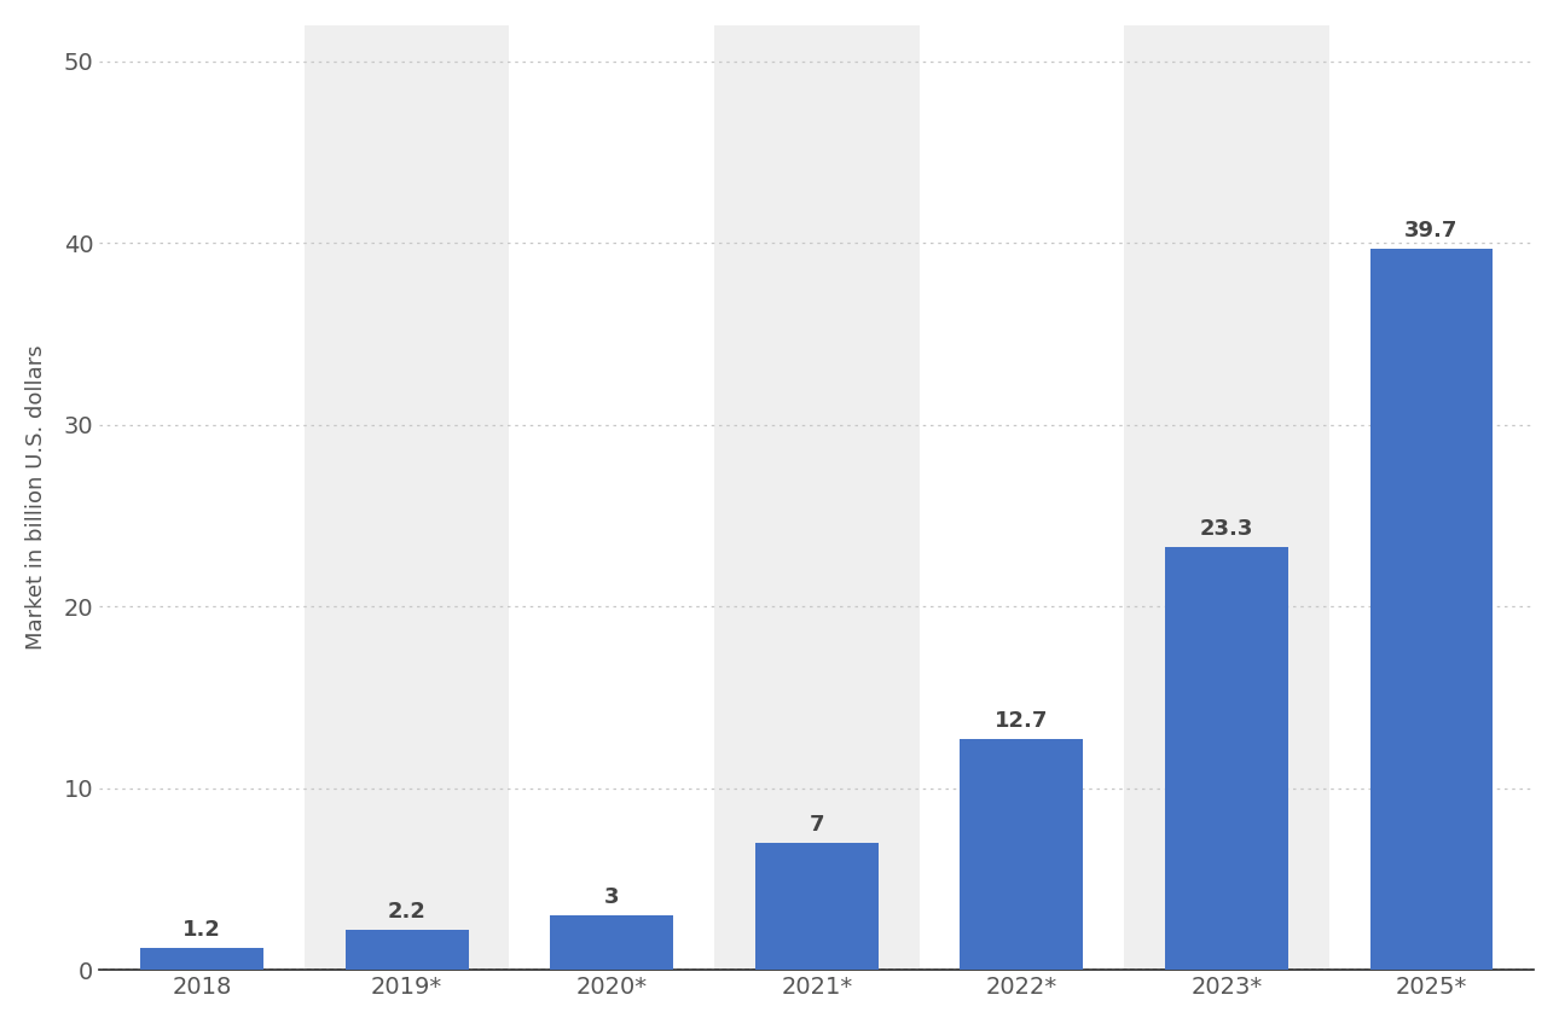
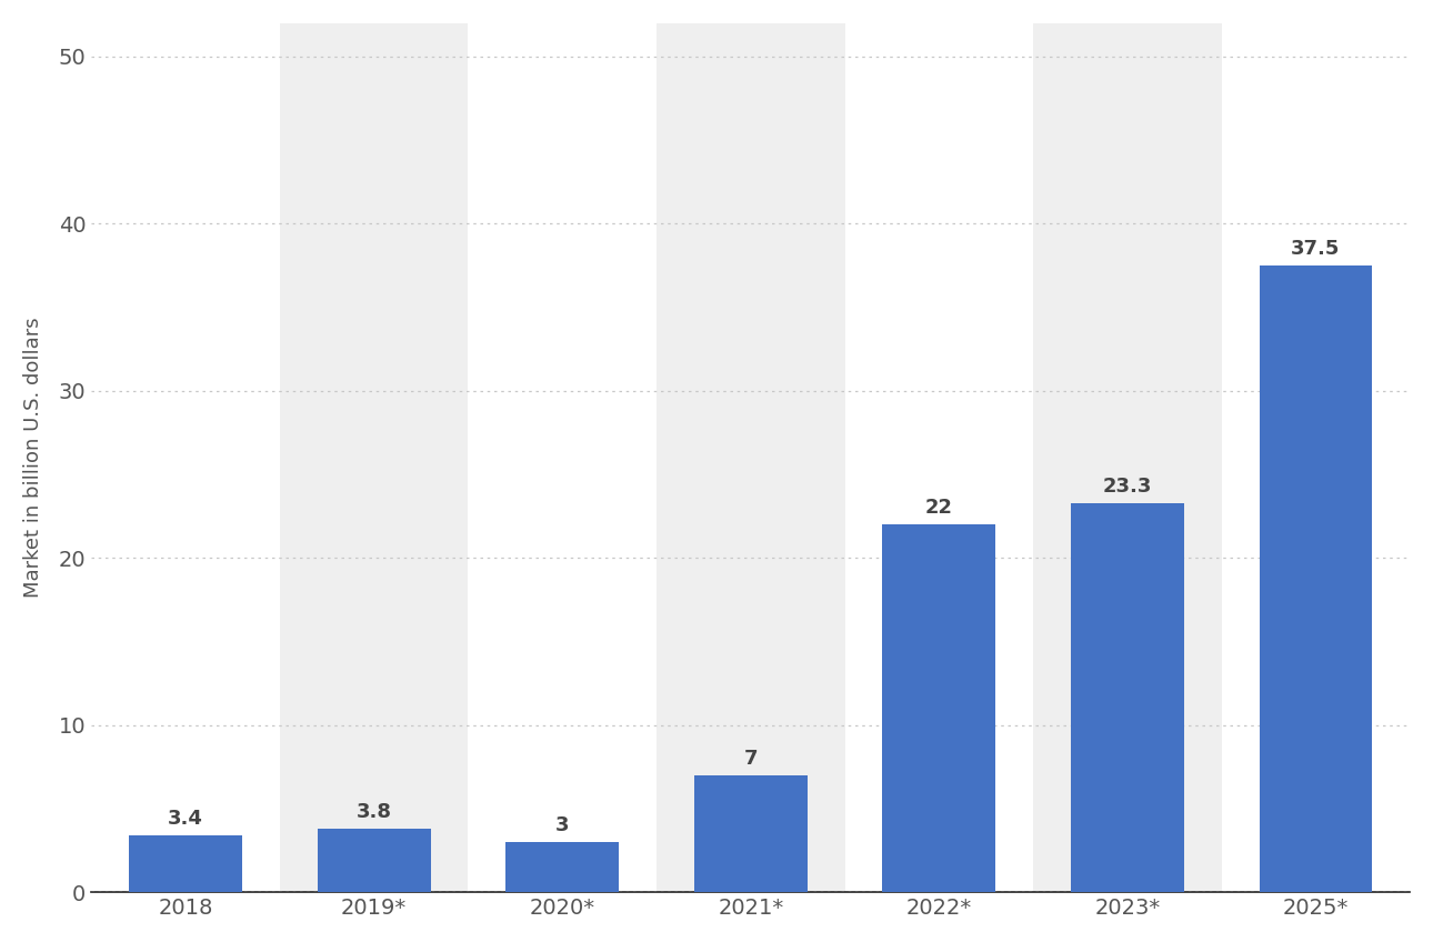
2018: 1.2 -> 3.4
2019*: 2.2 -> 3.8
2022*: 12.7 -> 22
2025*: 39.7 -> 37.5
